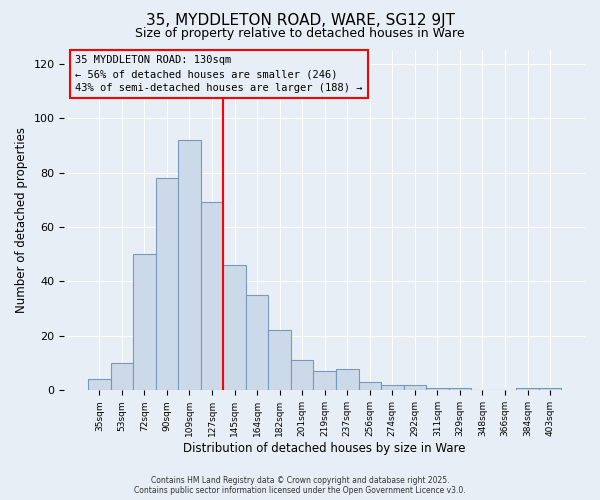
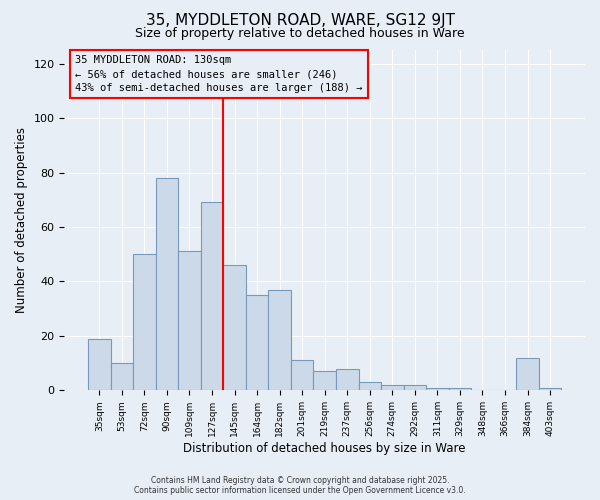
35sqm: 4 -> 19
109sqm: 92 -> 51
182sqm: 22 -> 37
384sqm: 1 -> 12
